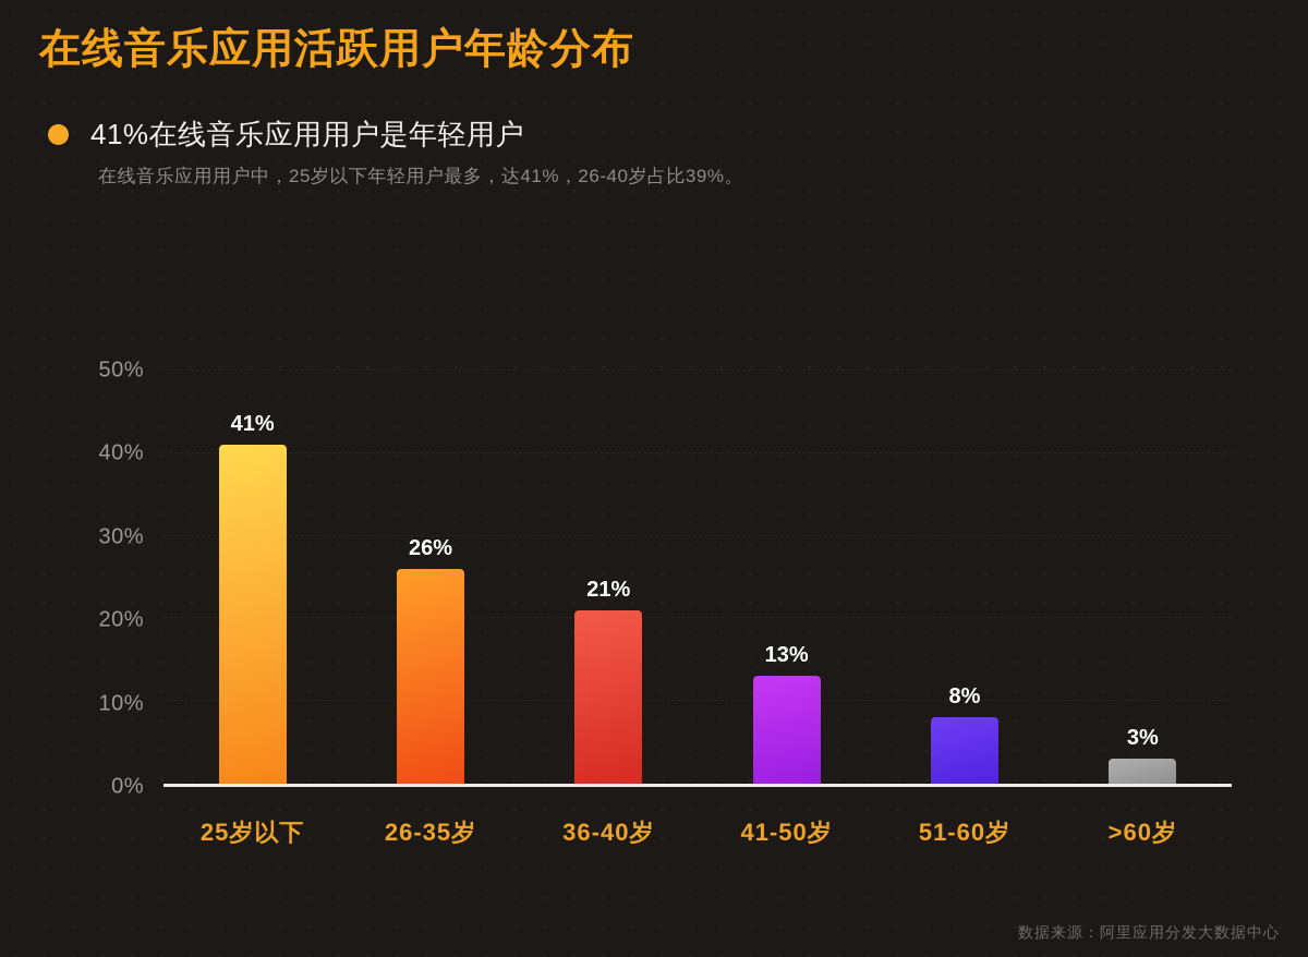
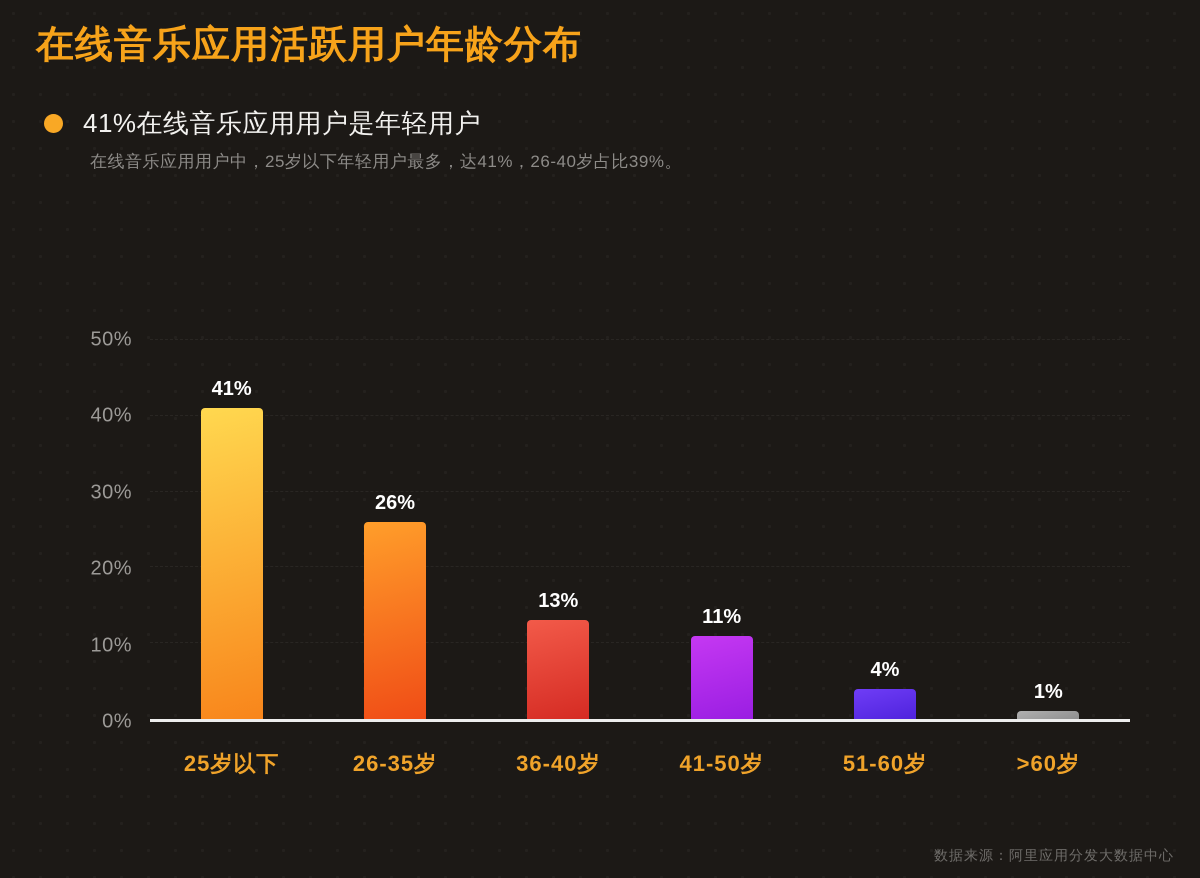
36-40岁: 21% -> 13%
41-50岁: 13% -> 11%
51-60岁: 8% -> 4%
>60岁: 3% -> 1%
